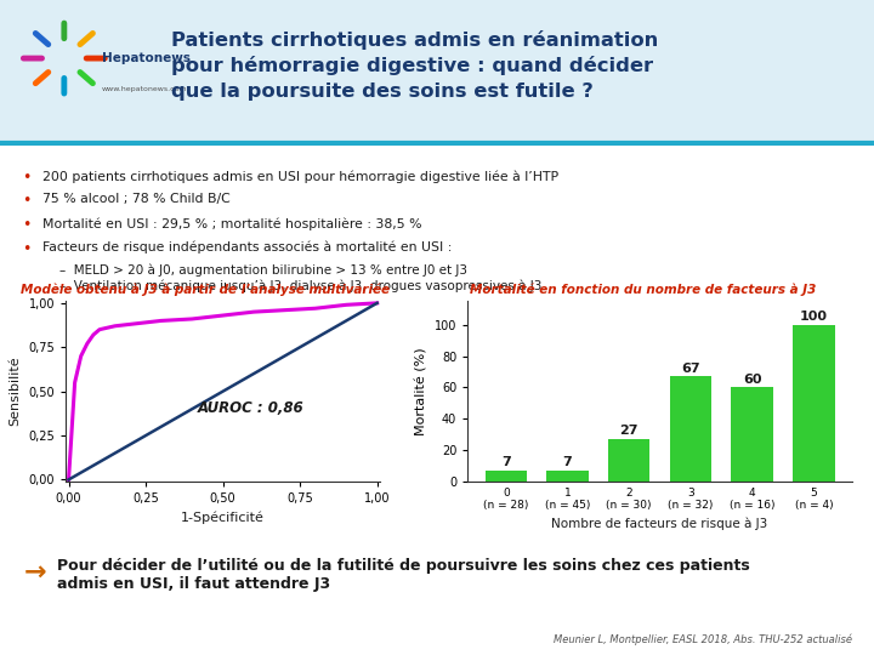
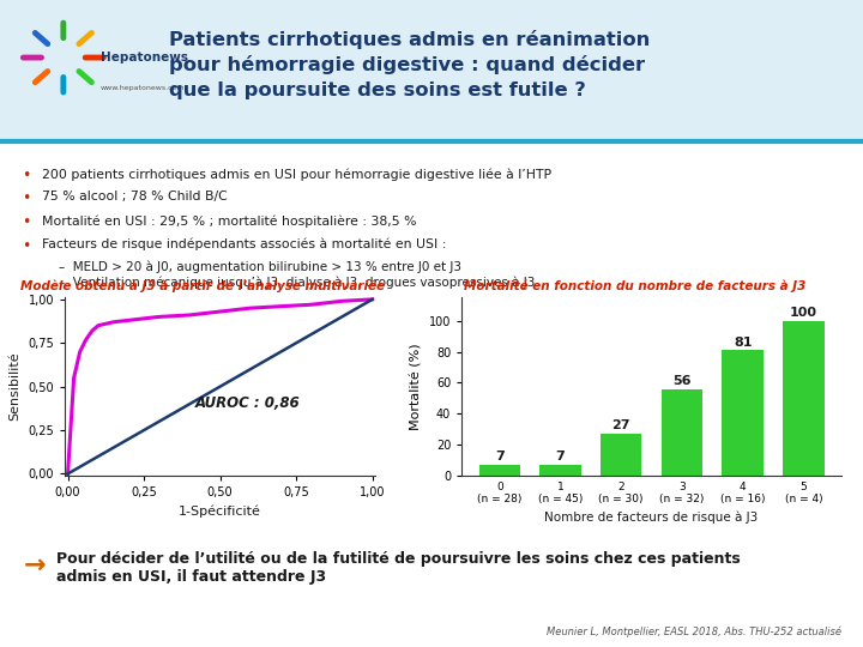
3 (n = 32): 67 -> 56
4 (n = 16): 60 -> 81
